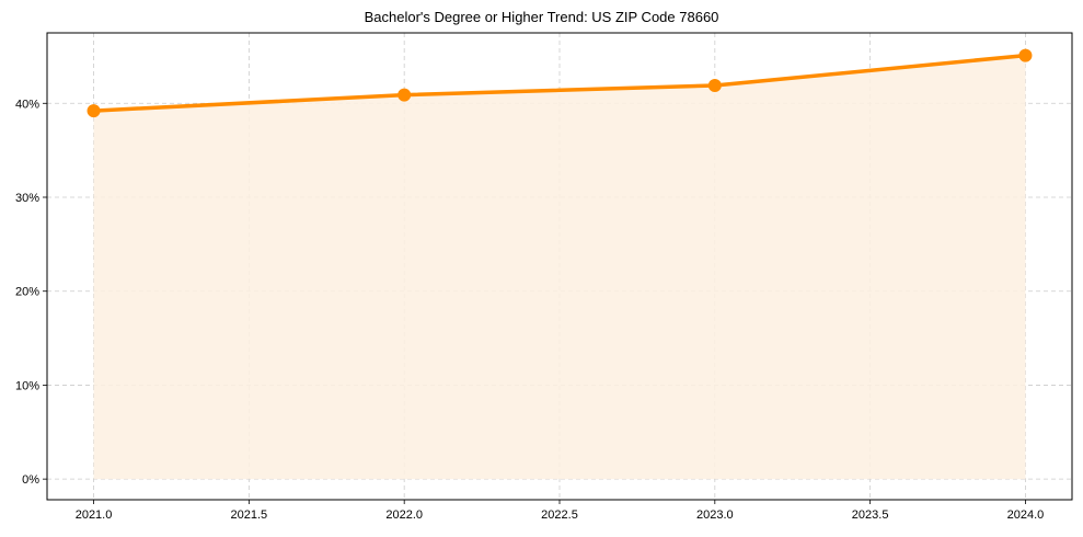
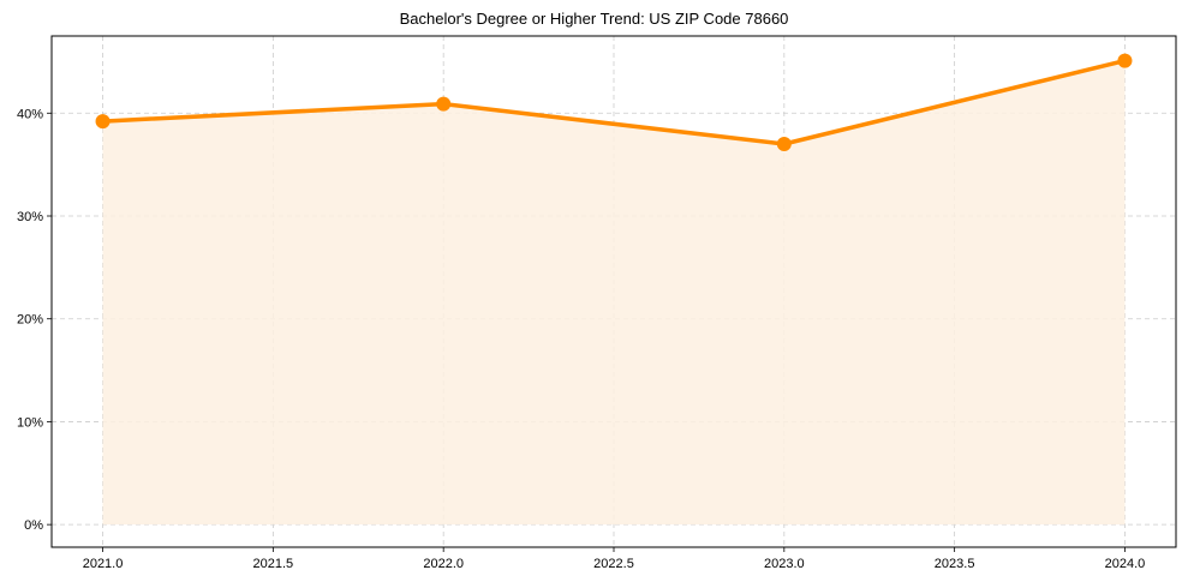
2023.0: 42% -> 37%
